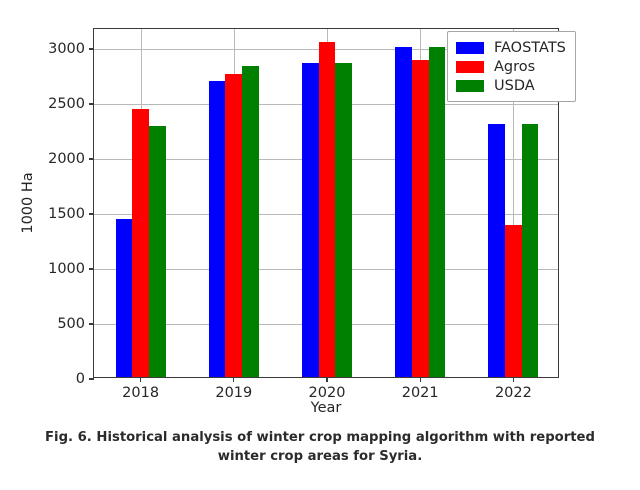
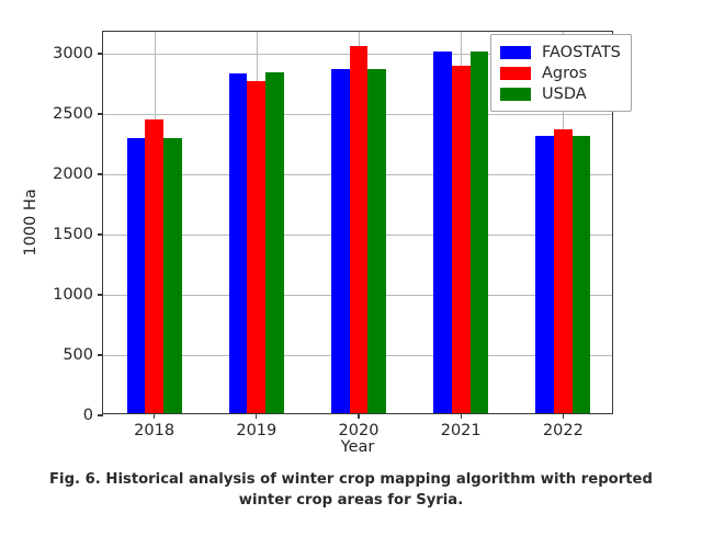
FAOSTATS/2018: 1440 -> 2280
FAOSTATS/2019: 2690 -> 2820
Agros/2022: 1380 -> 2360
